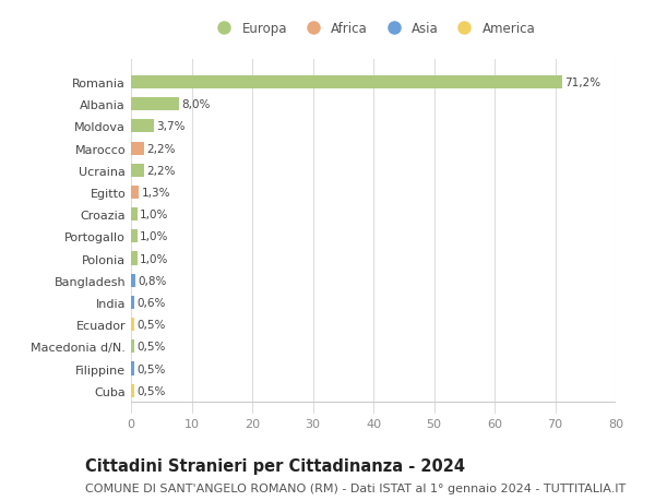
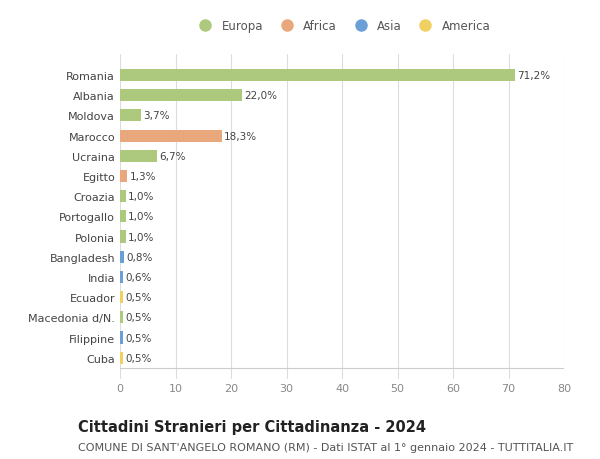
Albania: 8,0% -> 22,0%
Marocco: 2,2% -> 18,3%
Ucraina: 2,2% -> 6,7%
